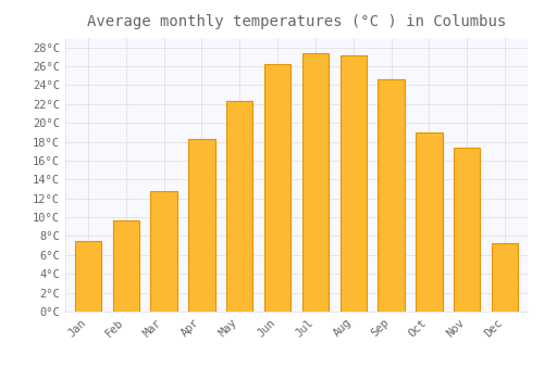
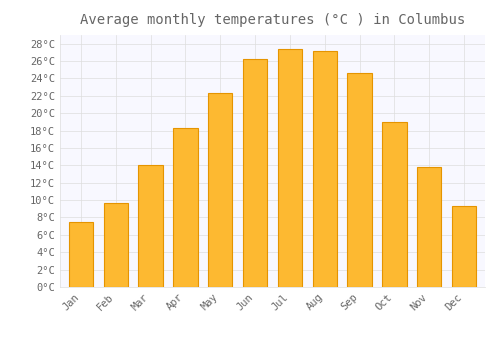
Mar: 12.8°C -> 14.0°C
Nov: 17.4°C -> 13.8°C
Dec: 7.2°C -> 9.3°C
